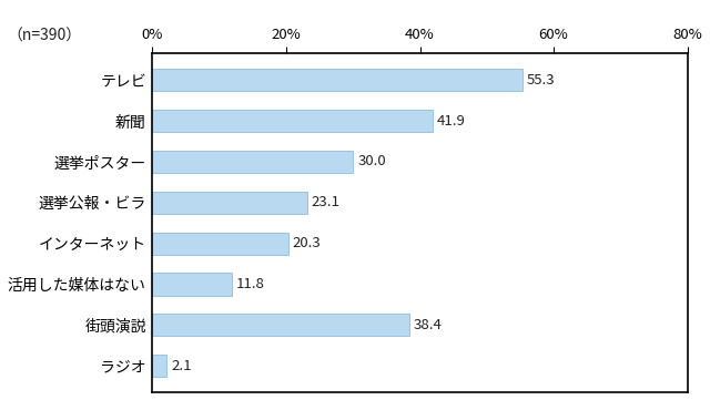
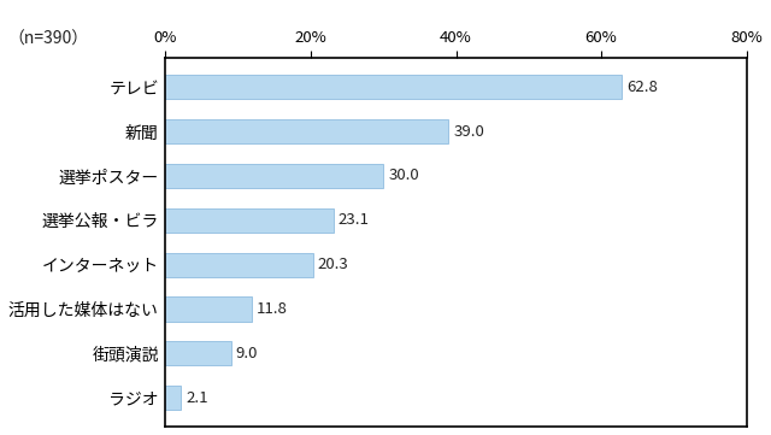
テレビ: 55.3 -> 62.8
新聞: 41.9 -> 39.0
街頭演説: 38.4 -> 9.0
